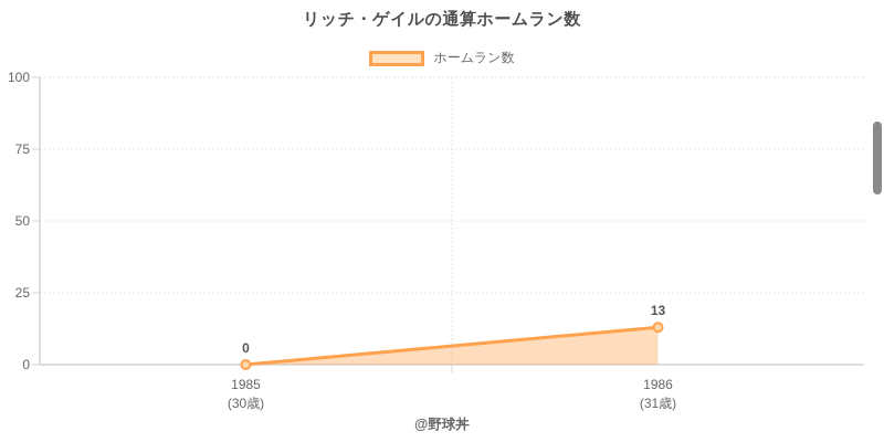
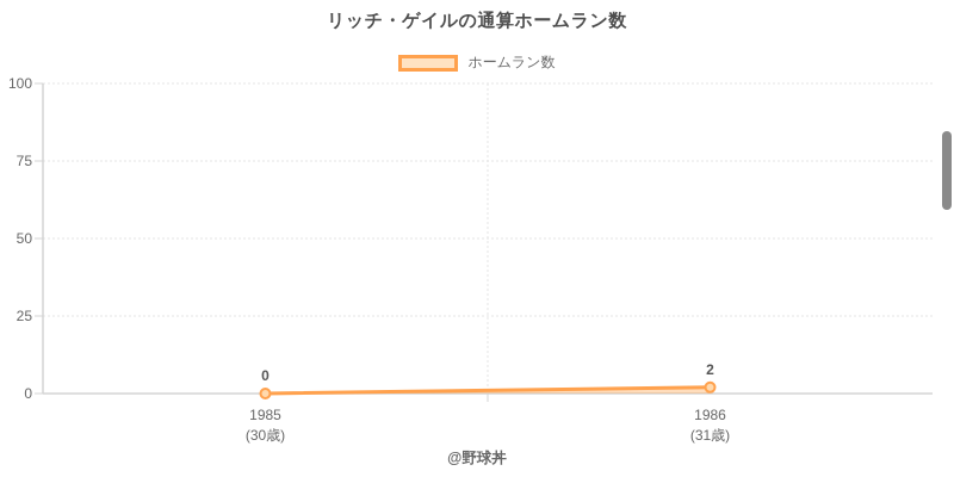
1986: 13 -> 2
